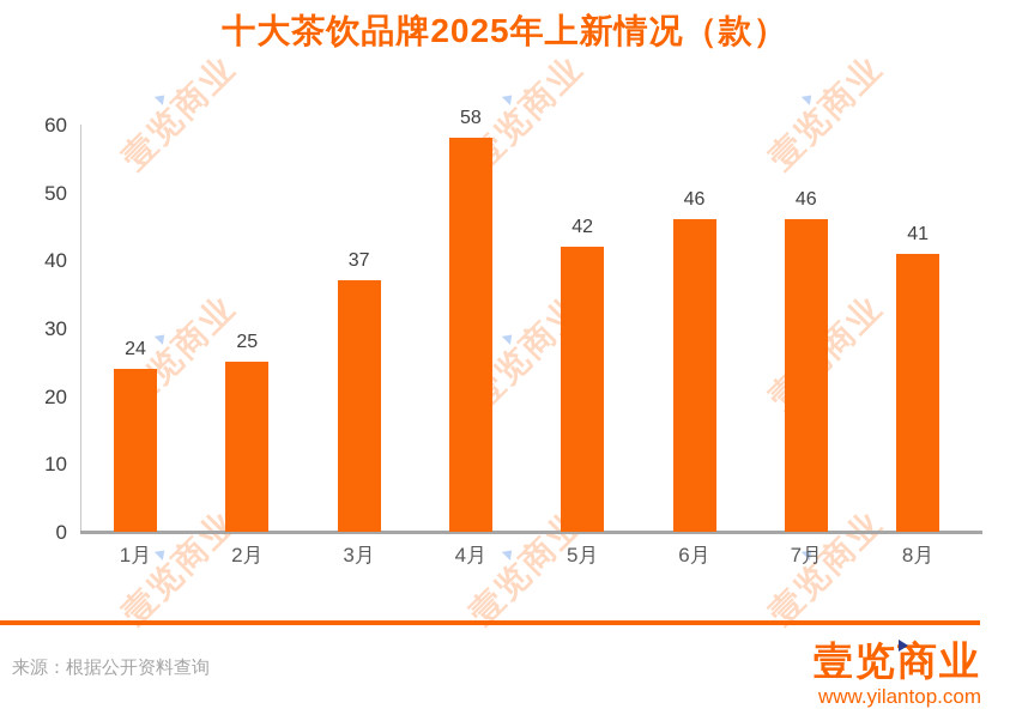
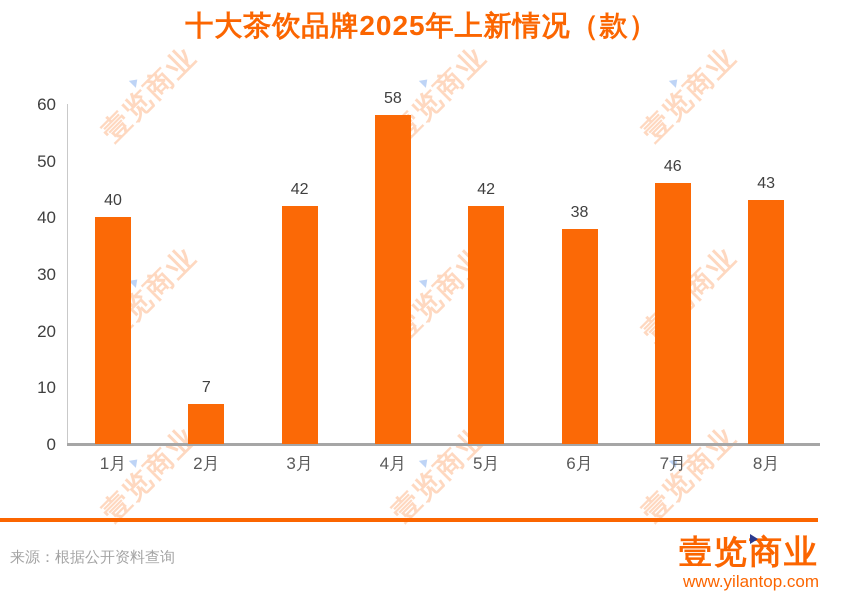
1月: 24 -> 40
2月: 25 -> 7
3月: 37 -> 42
6月: 46 -> 38
8月: 41 -> 43
